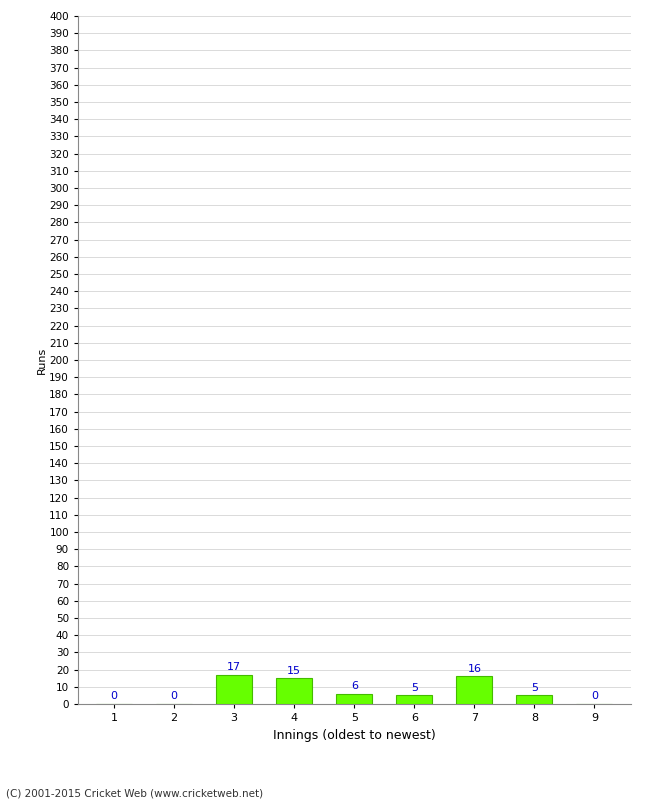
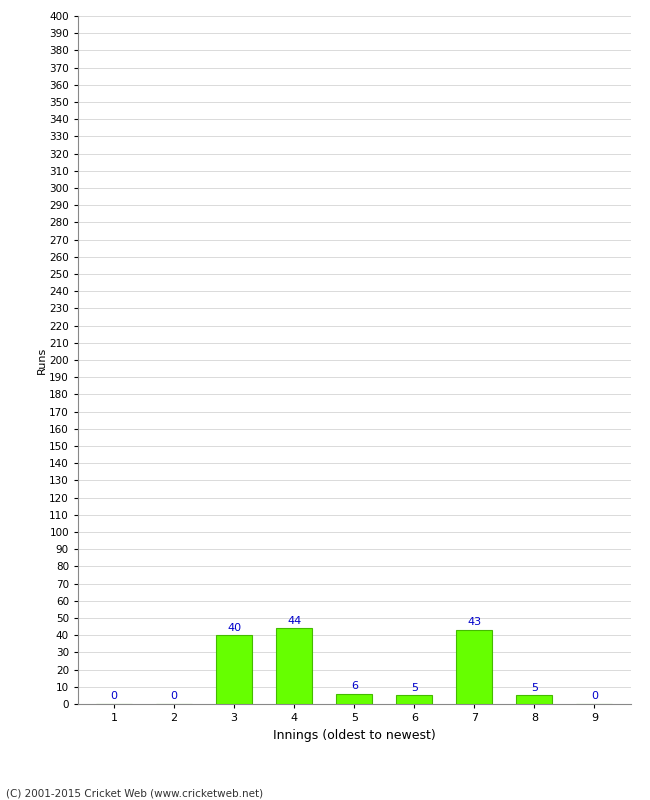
3: 17 -> 40
4: 15 -> 44
7: 16 -> 43
